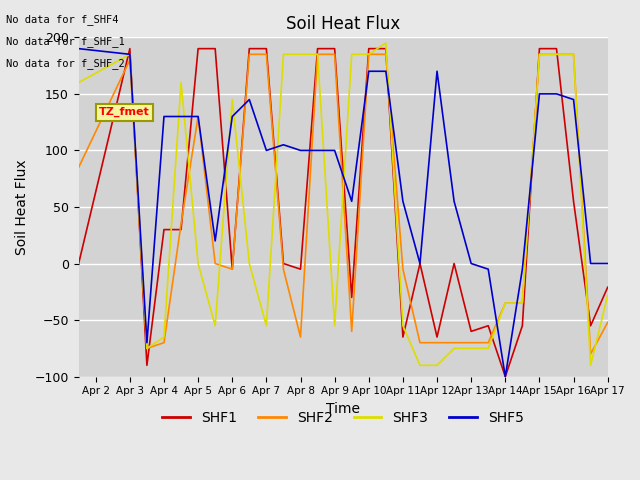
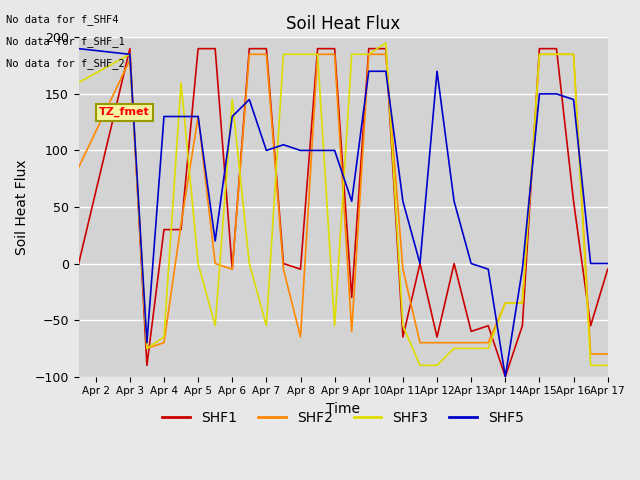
SHF1/Apr 17: -21 -> -5
SHF2/Apr 17: -52 -> -80
SHF3/Apr 17: -28 -> -90
